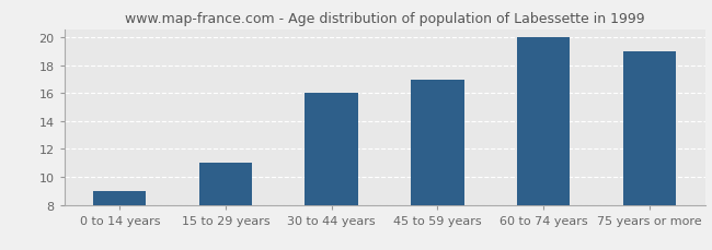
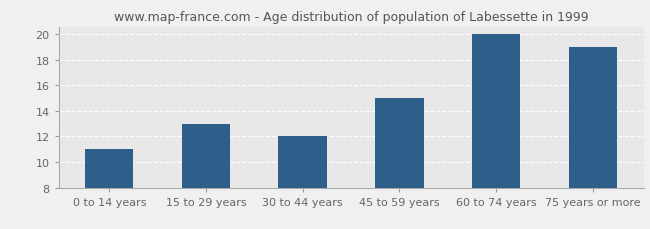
0 to 14 years: 9 -> 11
15 to 29 years: 11 -> 13
30 to 44 years: 16 -> 12
45 to 59 years: 17 -> 15
